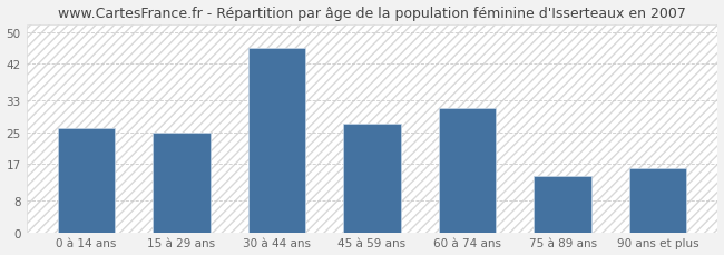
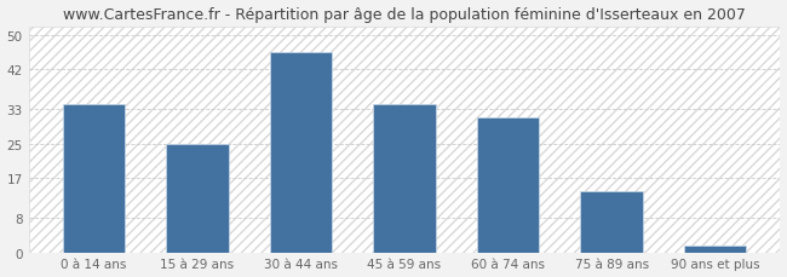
0 à 14 ans: 26.0 -> 34.0
45 à 59 ans: 27.0 -> 34.0
90 ans et plus: 16.0 -> 1.5
